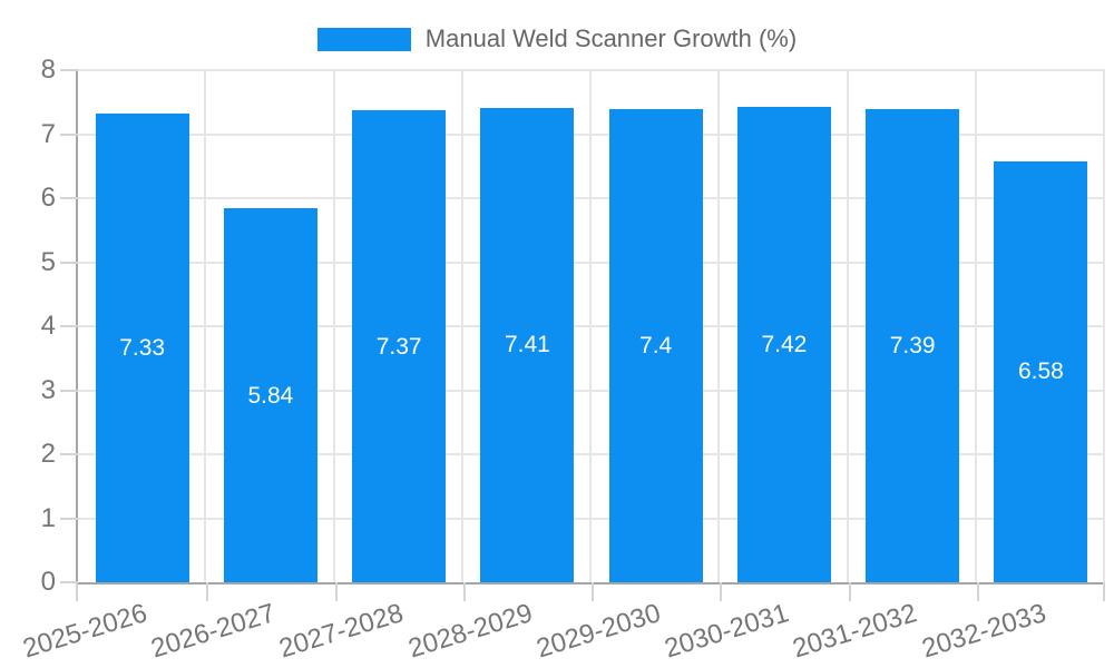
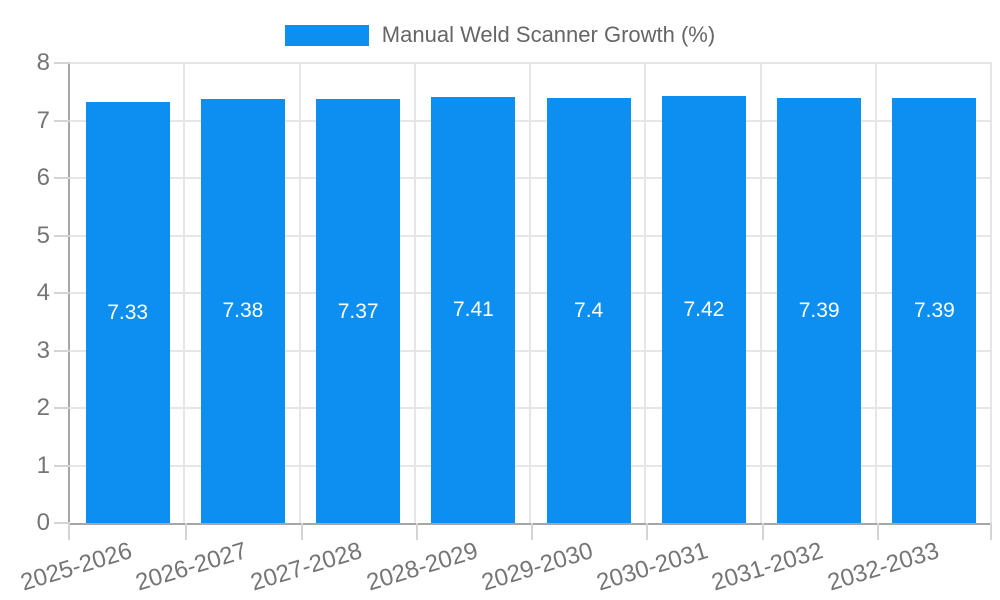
2026-2027: 5.84 -> 7.38
2032-2033: 6.58 -> 7.39
